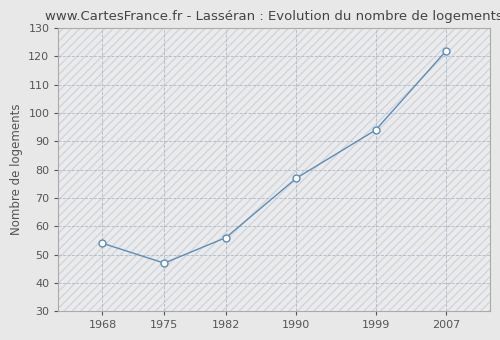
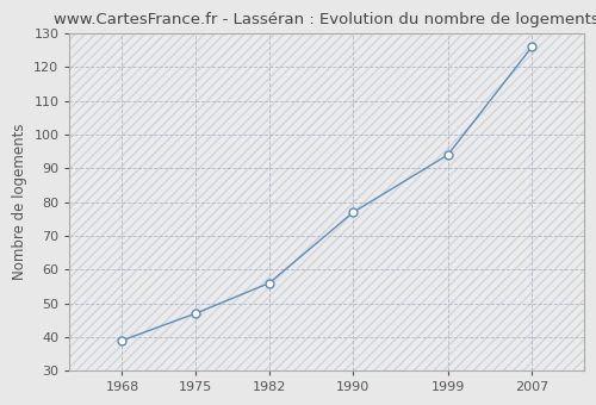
1968: 54 -> 39
2007: 122 -> 126
